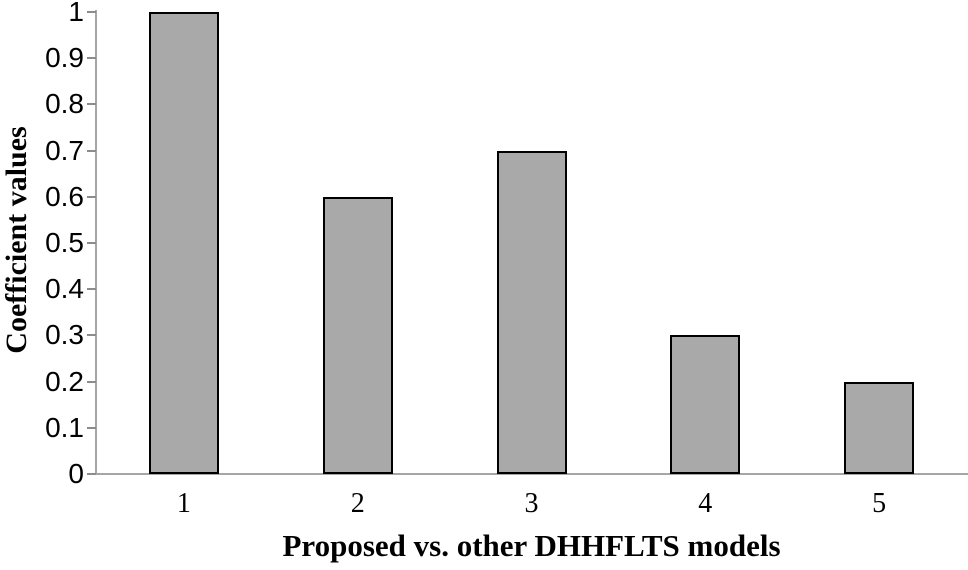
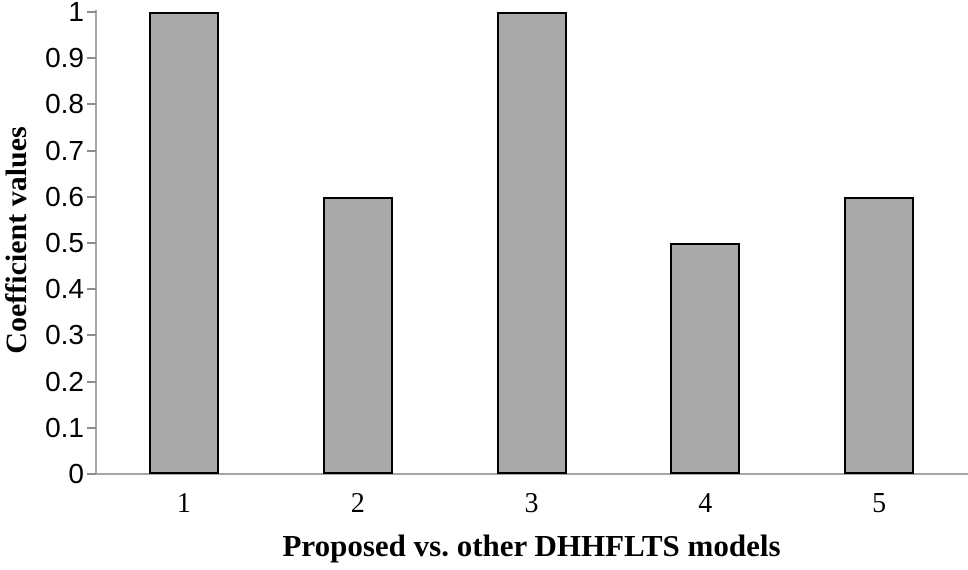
3: 0.7 -> 1.0
4: 0.3 -> 0.5
5: 0.2 -> 0.6
